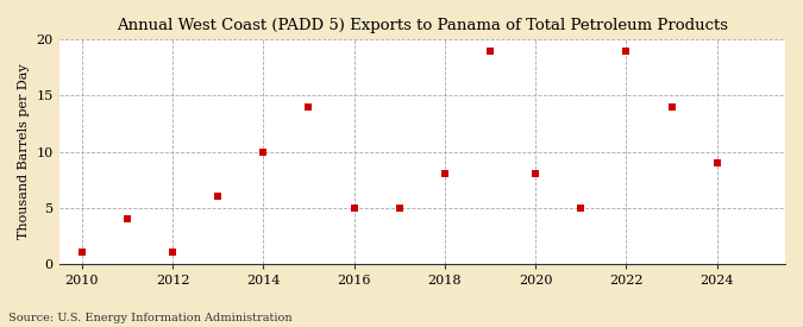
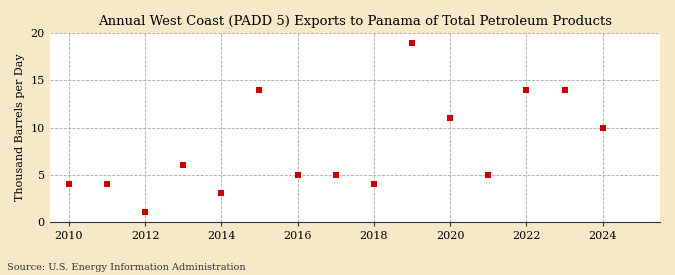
2010: 1 -> 4
2014: 10 -> 3
2018: 8 -> 4
2020: 8 -> 11
2022: 19 -> 14
2024: 9 -> 10
